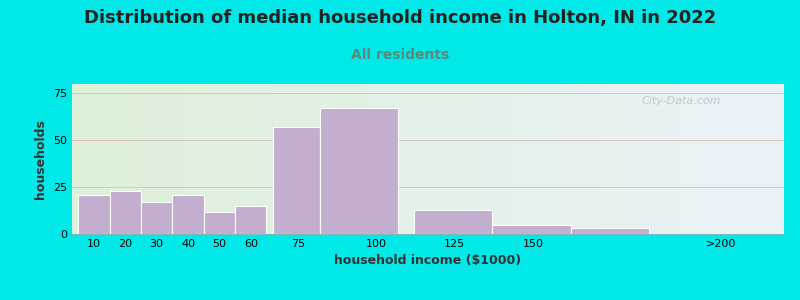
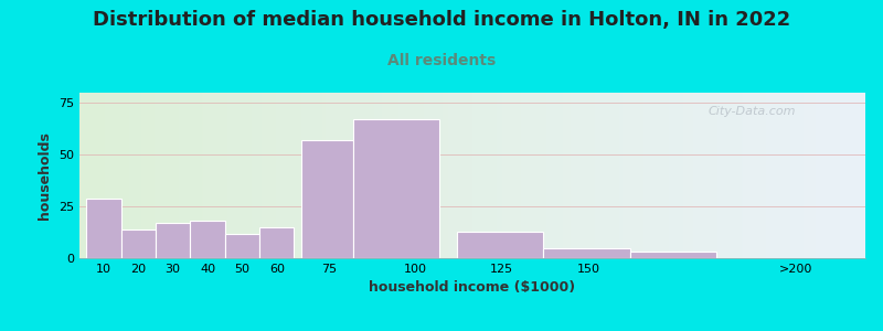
10: 21 -> 29
20: 23 -> 14
40: 21 -> 18
